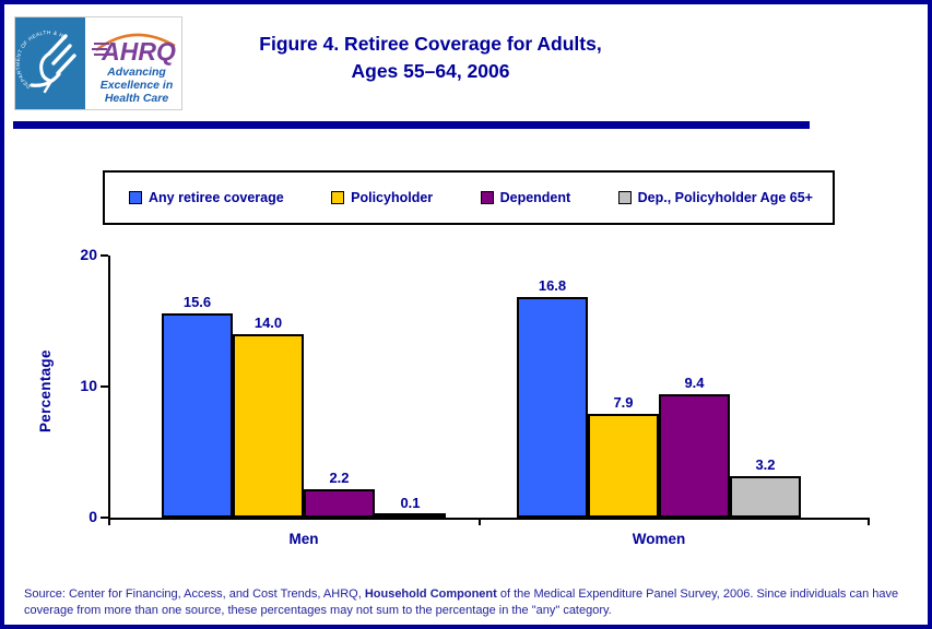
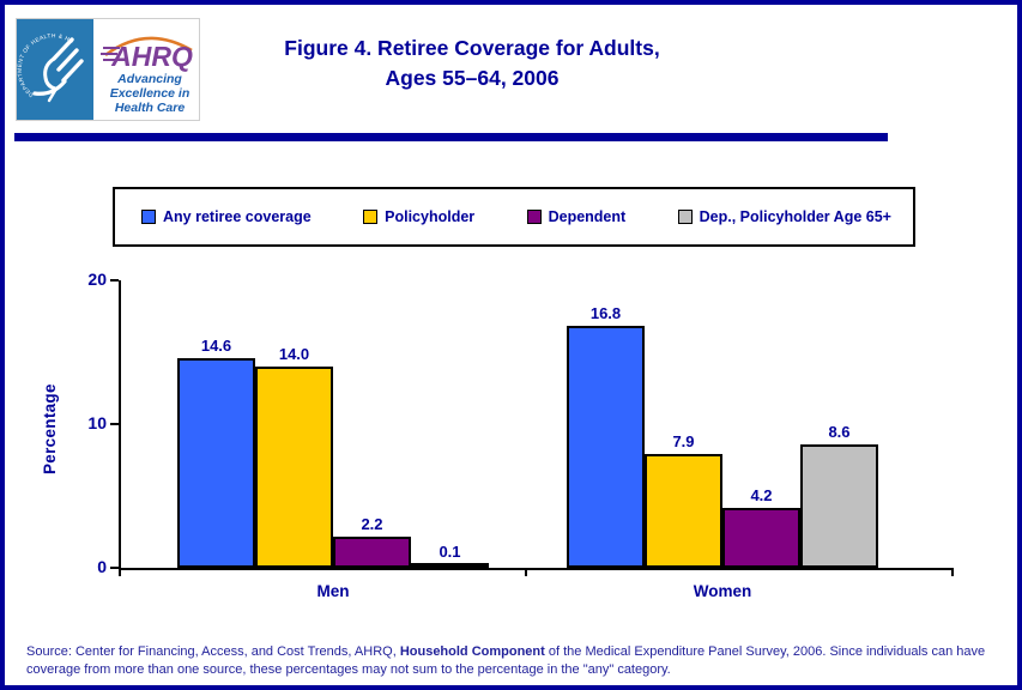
Any retiree coverage/Men: 15.6 -> 14.6
Dependent/Women: 9.4 -> 4.2
Dep., Policyholder Age 65+/Women: 3.2 -> 8.6
